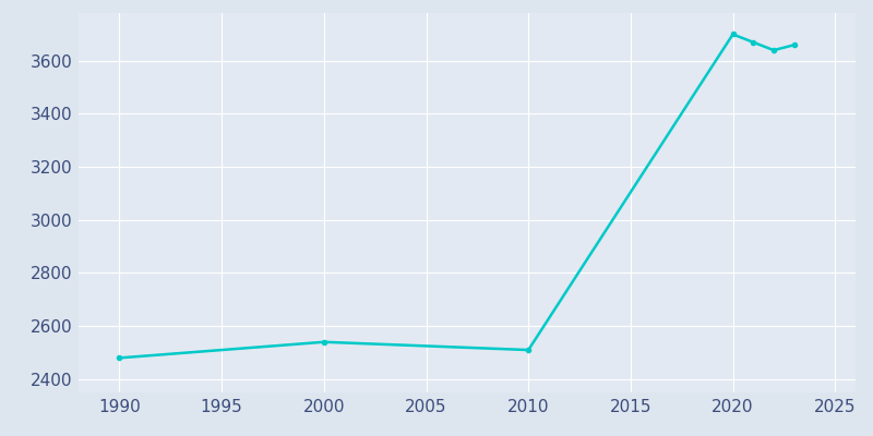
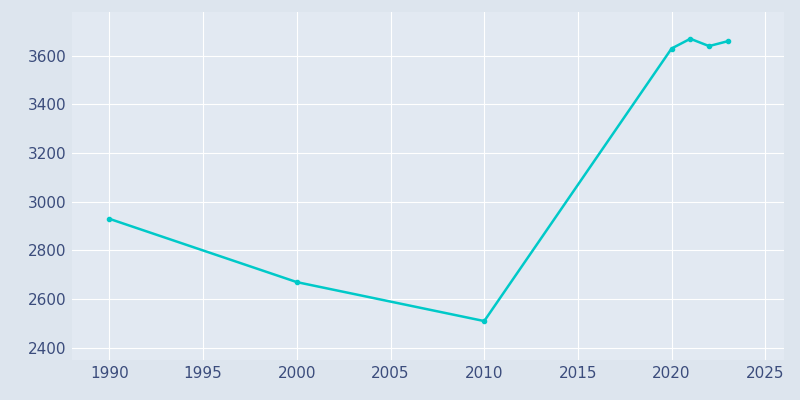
1990: 2480 -> 2930
2000: 2540 -> 2670
2020: 3700 -> 3630
